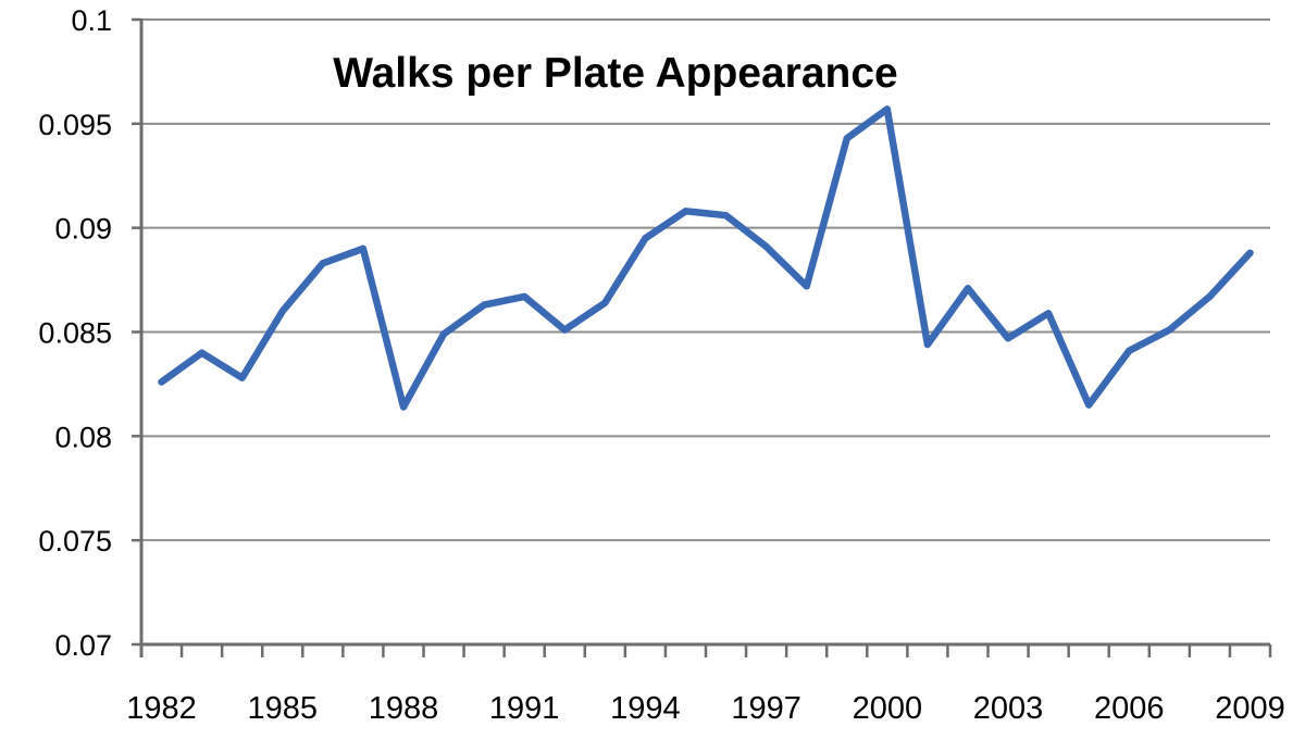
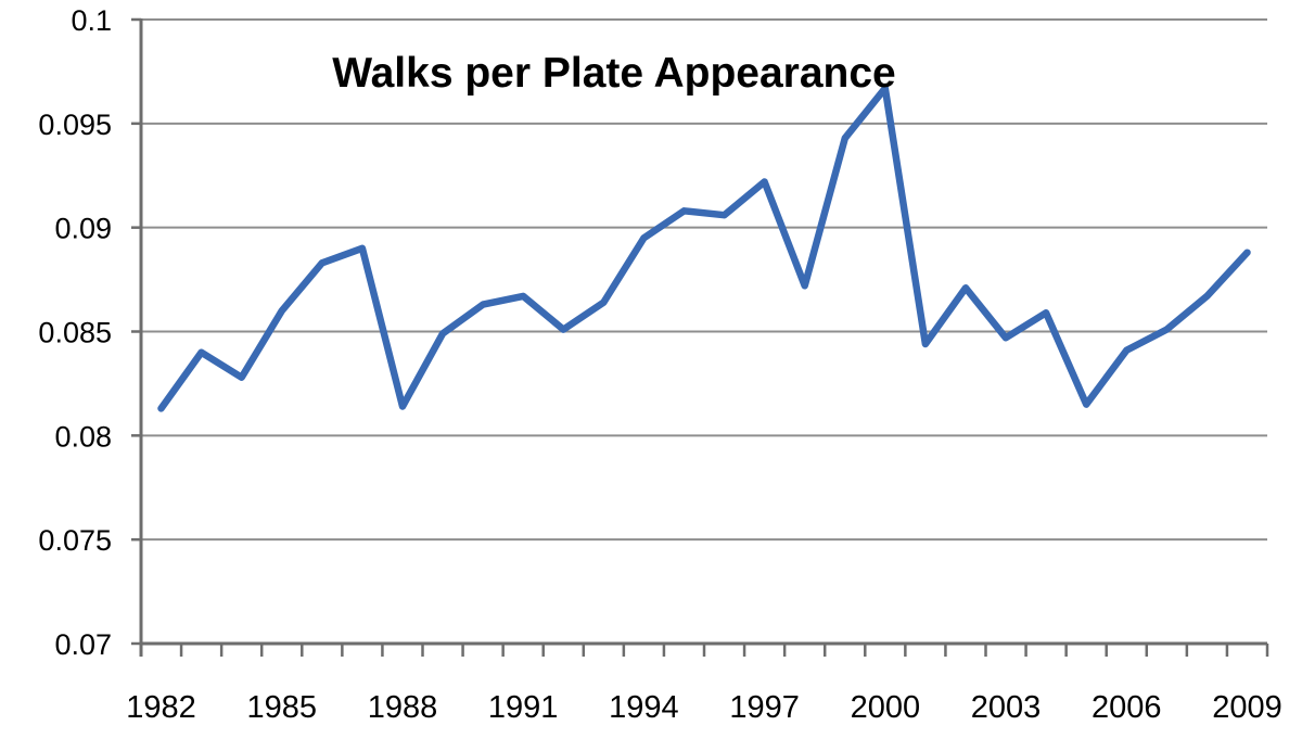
1982: 0.0826 -> 0.0813
1997: 0.0891 -> 0.0922
2000: 0.0957 -> 0.0967
